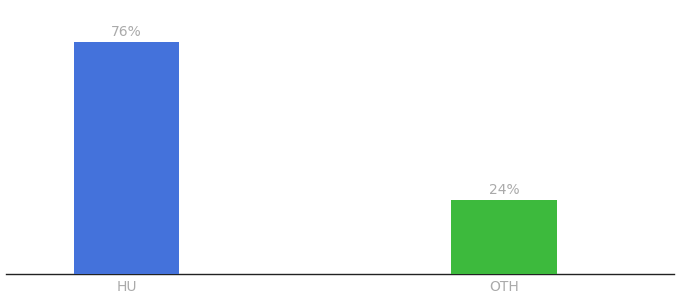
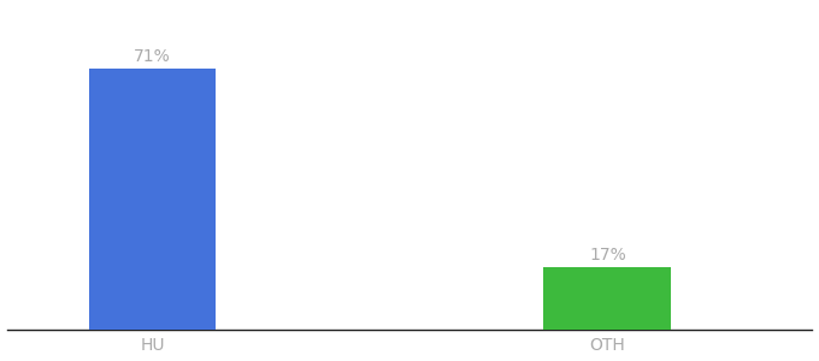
HU: 76% -> 71%
OTH: 24% -> 17%
